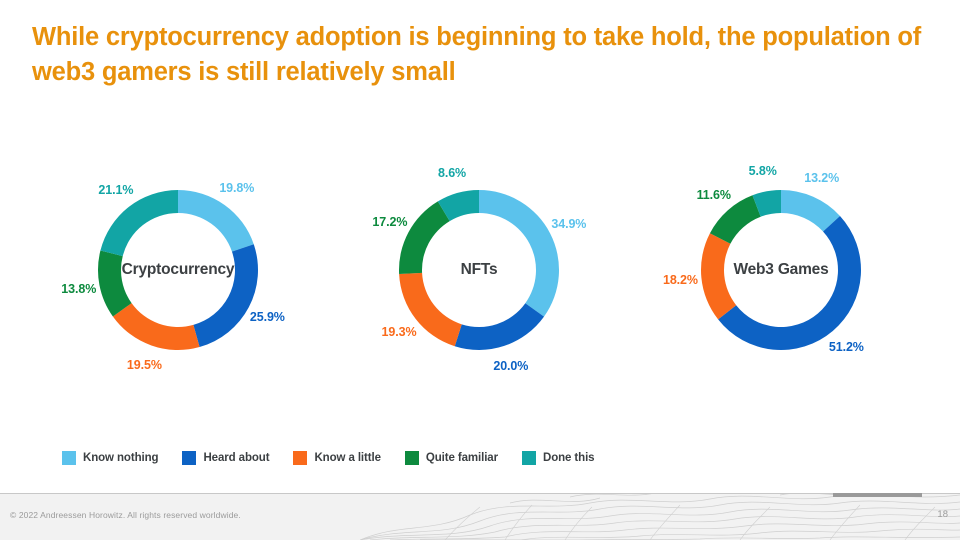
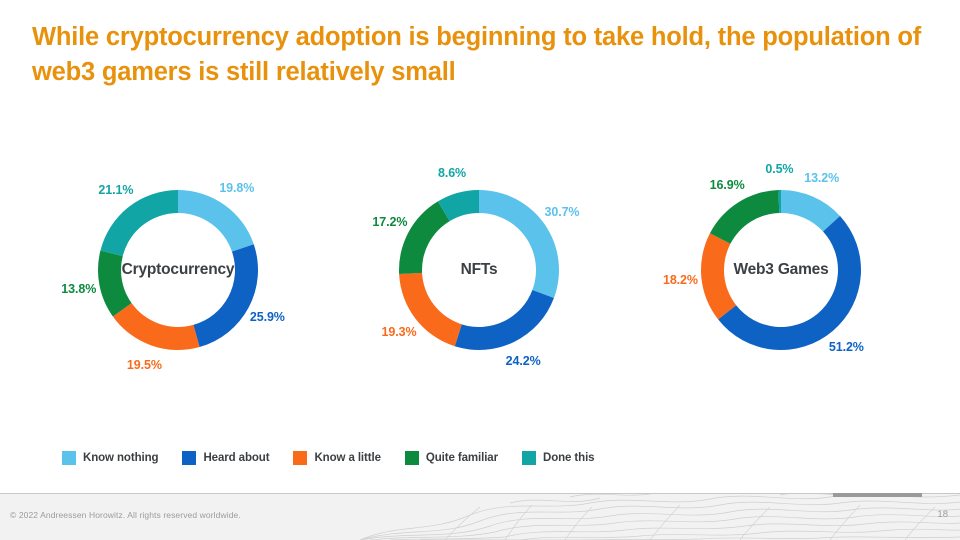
NFTs/Know nothing: 34.9% -> 30.7%
NFTs/Heard about: 20.0% -> 24.2%
Web3 Games/Quite familiar: 11.6% -> 16.9%
Web3 Games/Done this: 5.8% -> 0.5%
